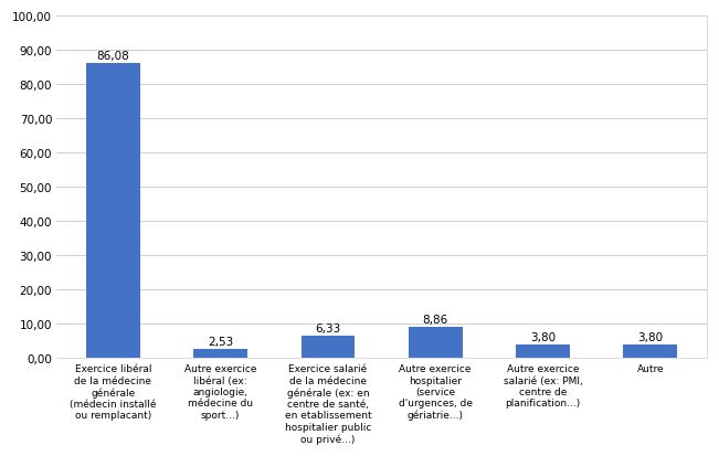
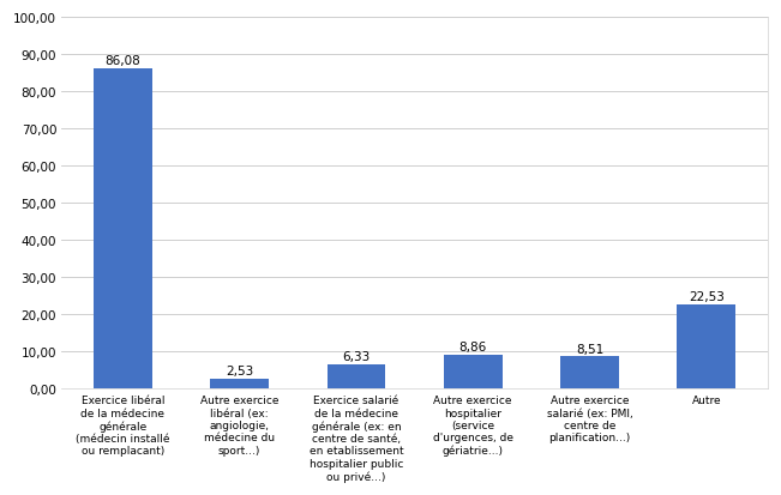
Autre exercice salarié (ex: PMI, centre de planification...): 3,80 -> 8,51
Autre: 3,80 -> 22,53
